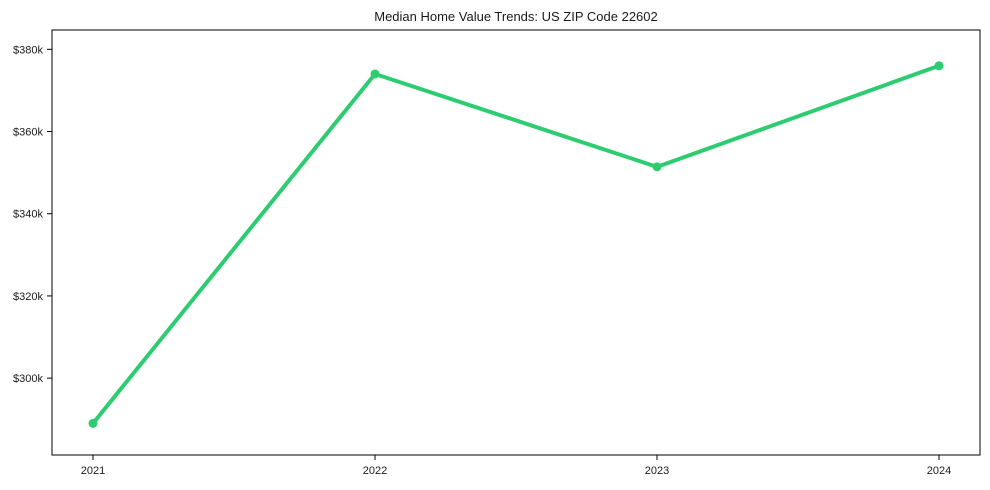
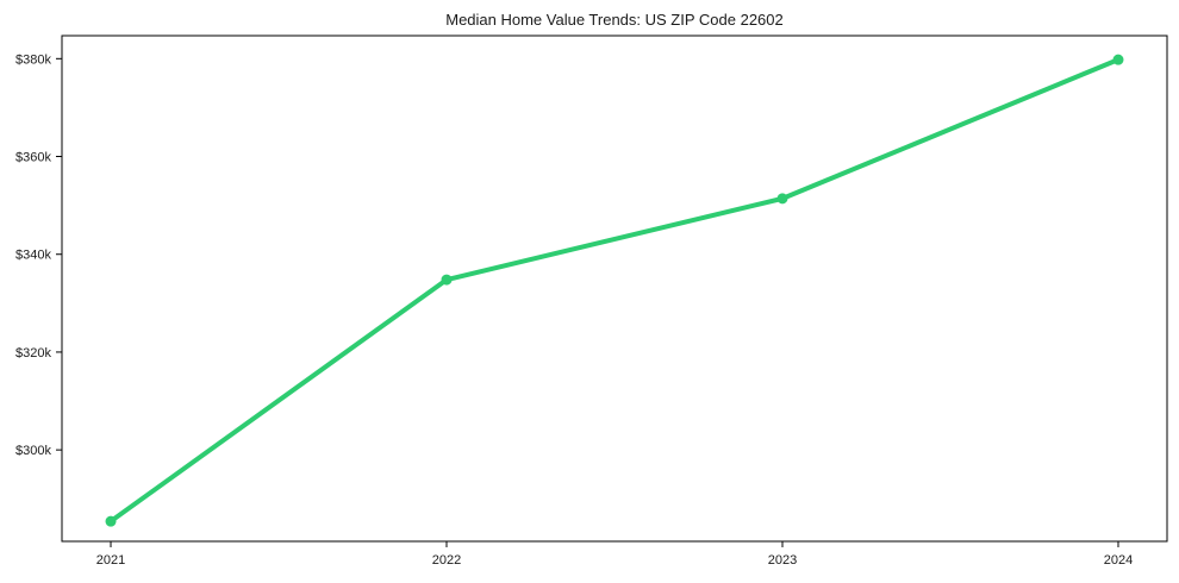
2021: $289k -> $285k
2022: $374k -> $335k
2024: $376k -> $380k
